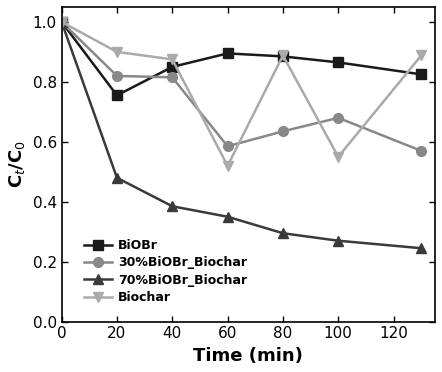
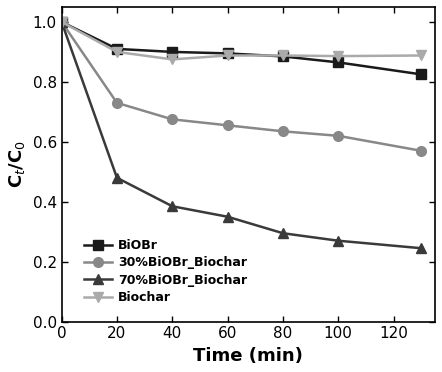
BiOBr/20: 0.755 -> 0.910
30%BiOBr_Biochar/20: 0.820 -> 0.730
BiOBr/40: 0.850 -> 0.900
30%BiOBr_Biochar/40: 0.815 -> 0.675
30%BiOBr_Biochar/60: 0.585 -> 0.655
Biochar/60: 0.520 -> 0.888
30%BiOBr_Biochar/100: 0.680 -> 0.620
Biochar/100: 0.550 -> 0.886
